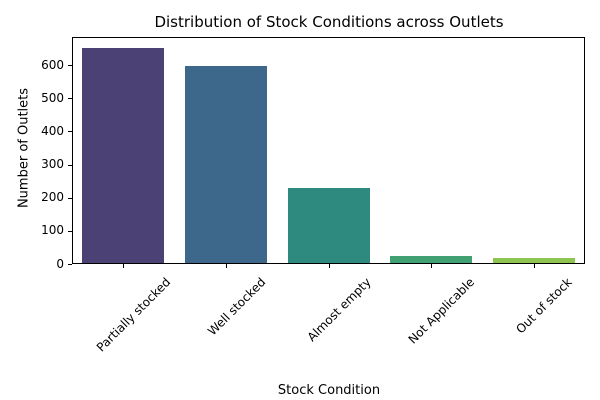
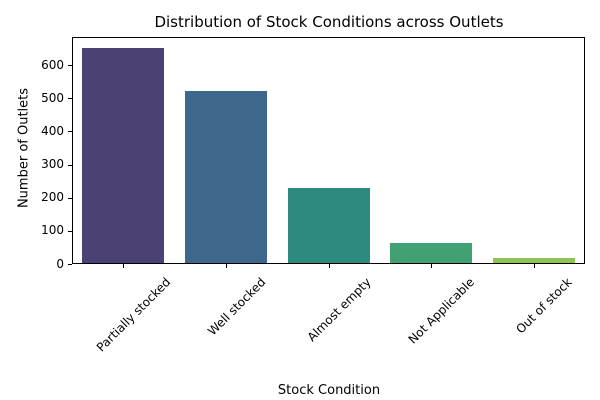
Well stocked: 600 -> 520
Not Applicable: 20 -> 60
